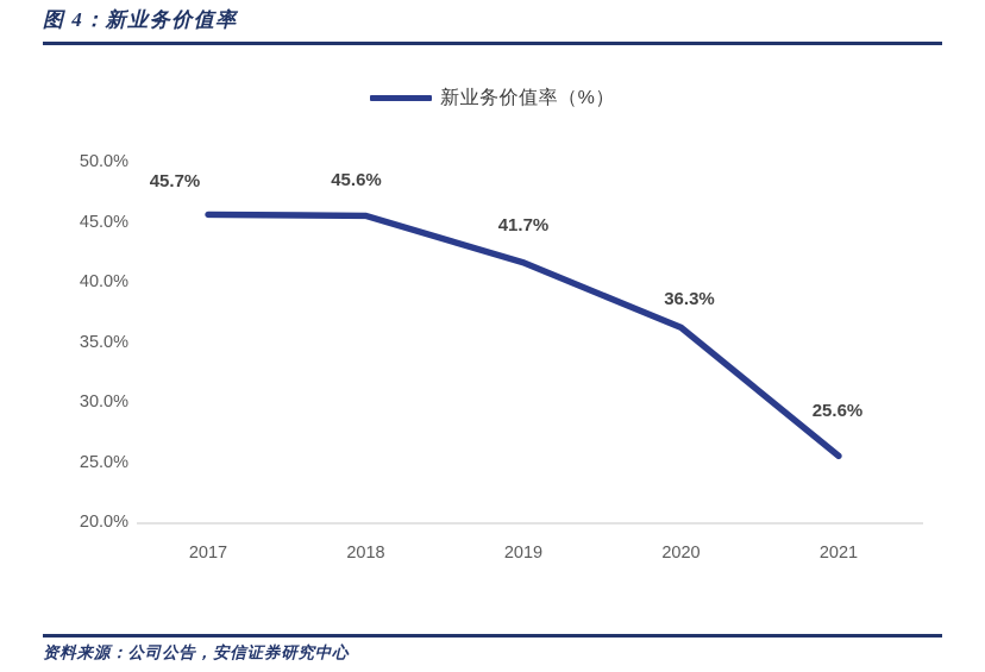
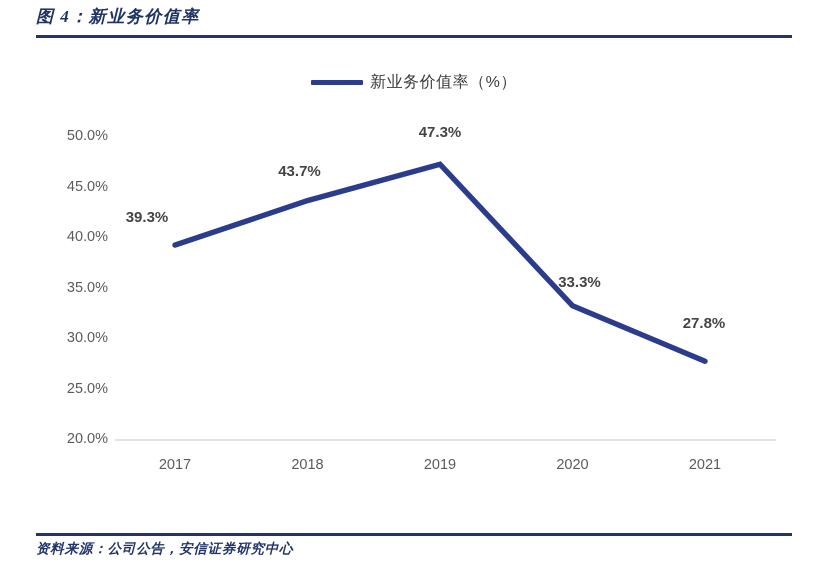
2017: 45.7% -> 39.3%
2018: 45.6% -> 43.7%
2019: 41.7% -> 47.3%
2020: 36.3% -> 33.3%
2021: 25.6% -> 27.8%
